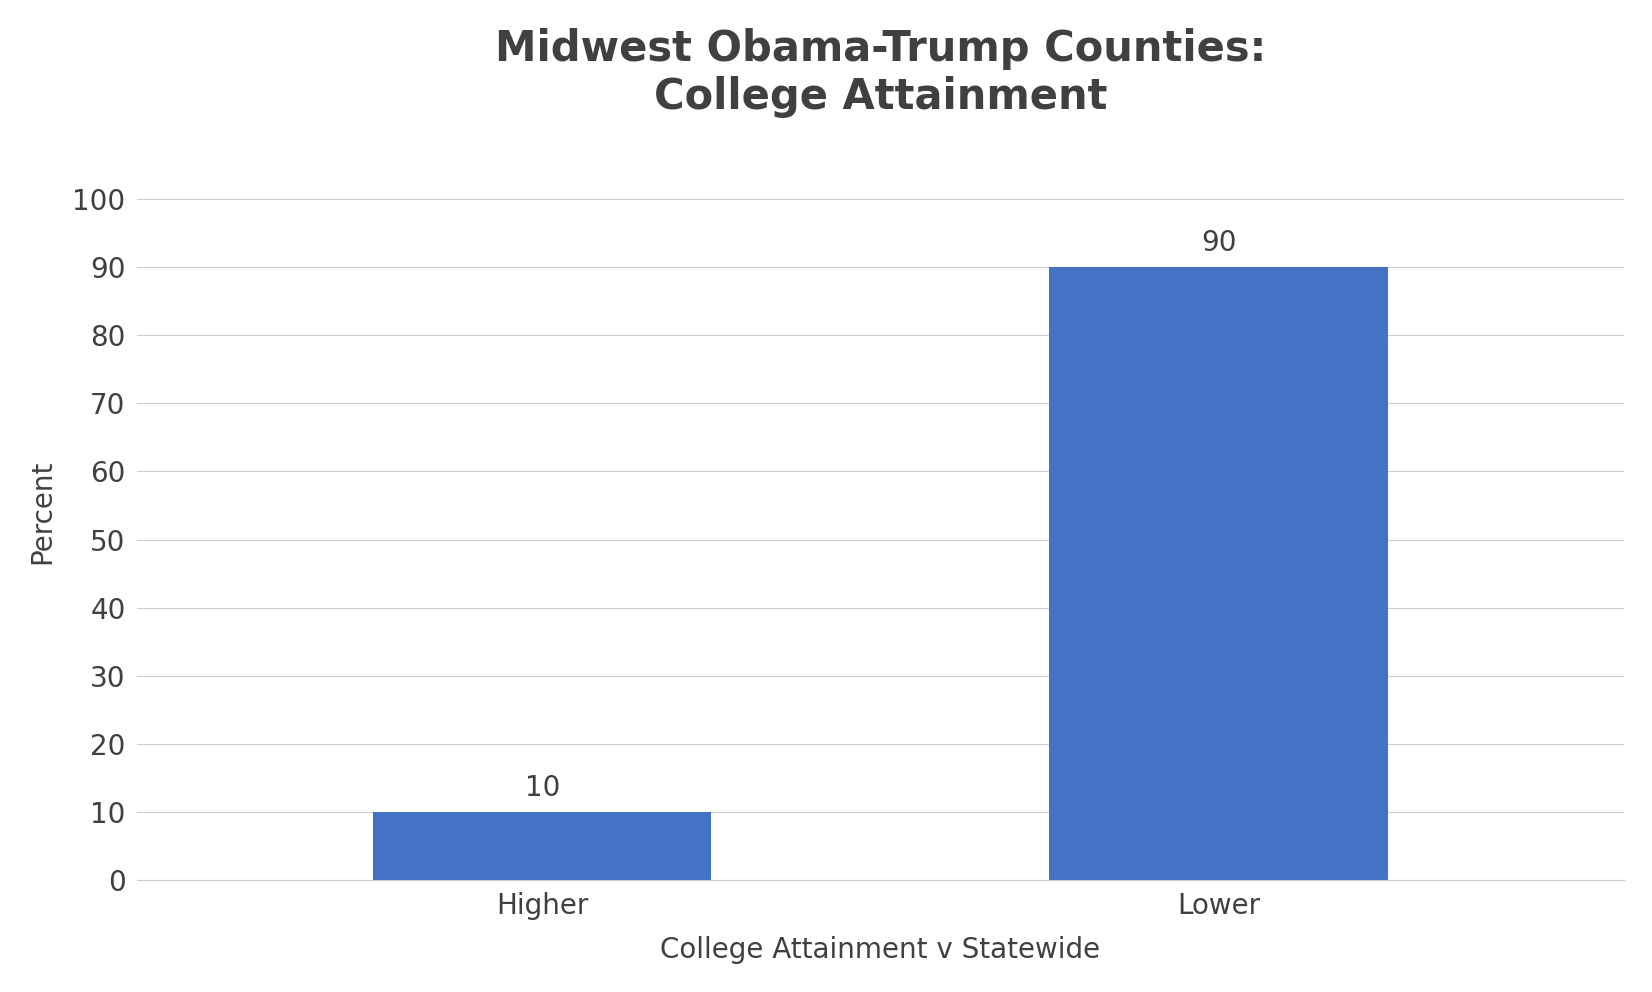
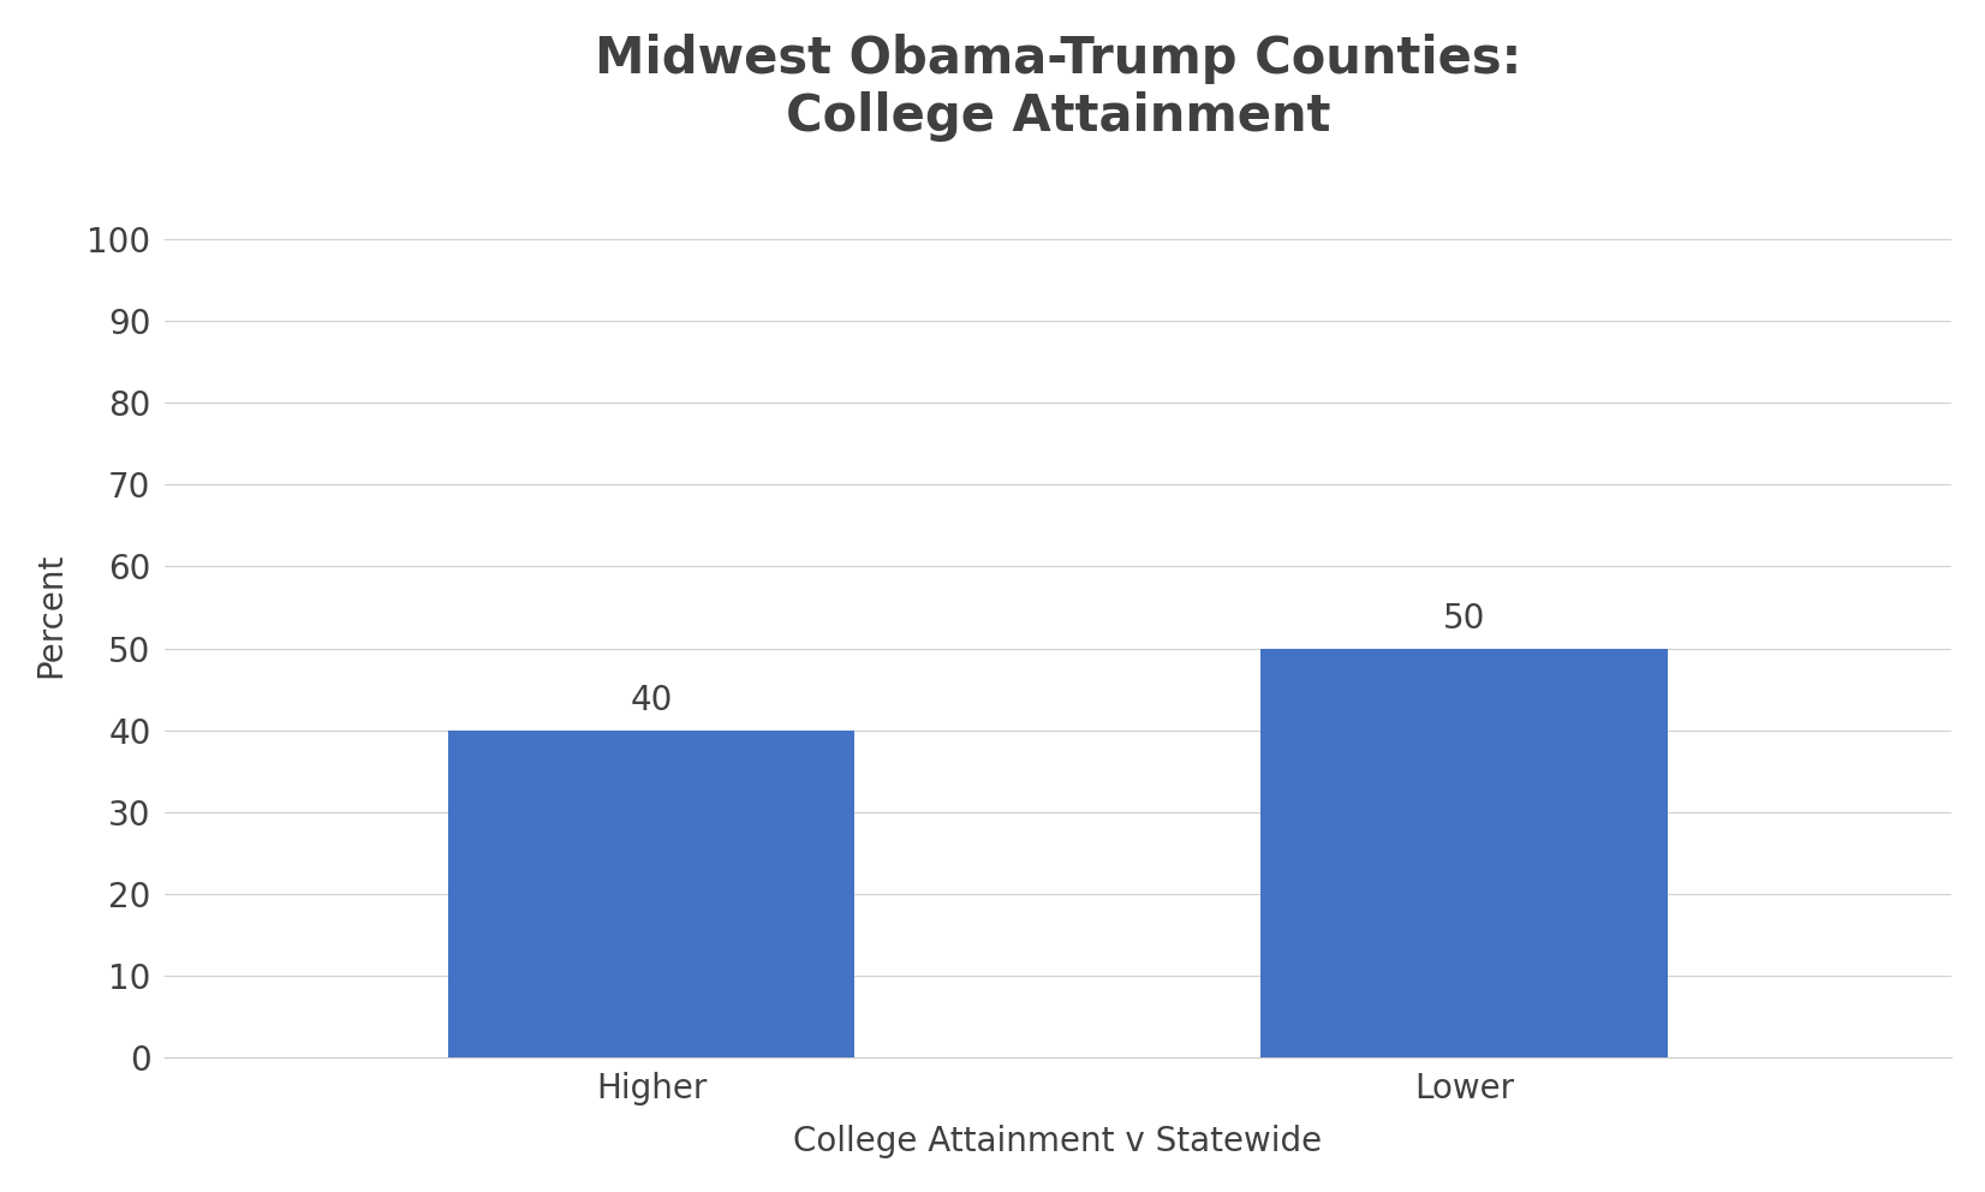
Higher: 10 -> 40
Lower: 90 -> 50
